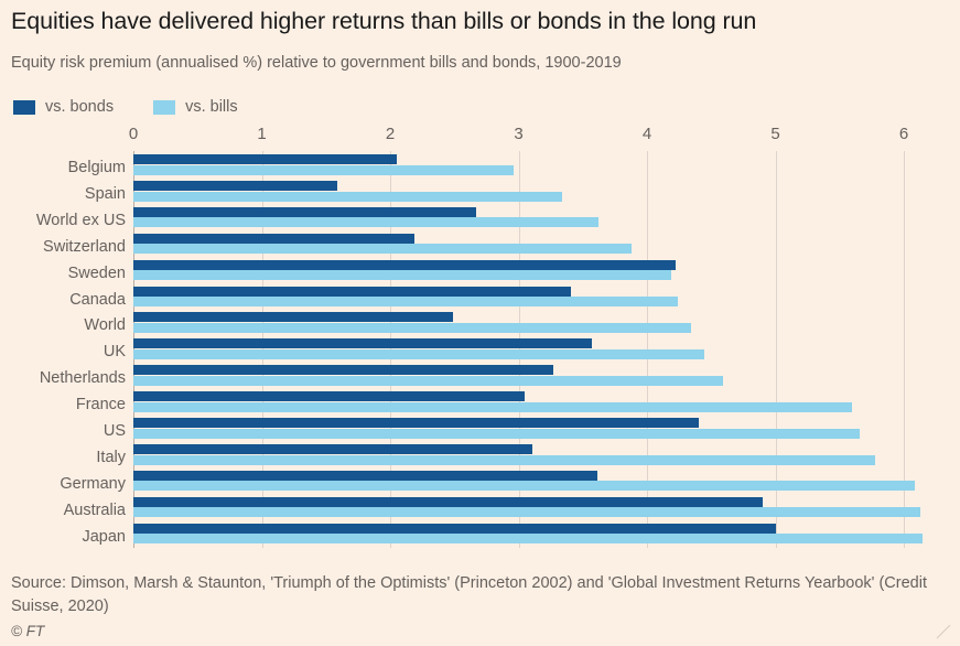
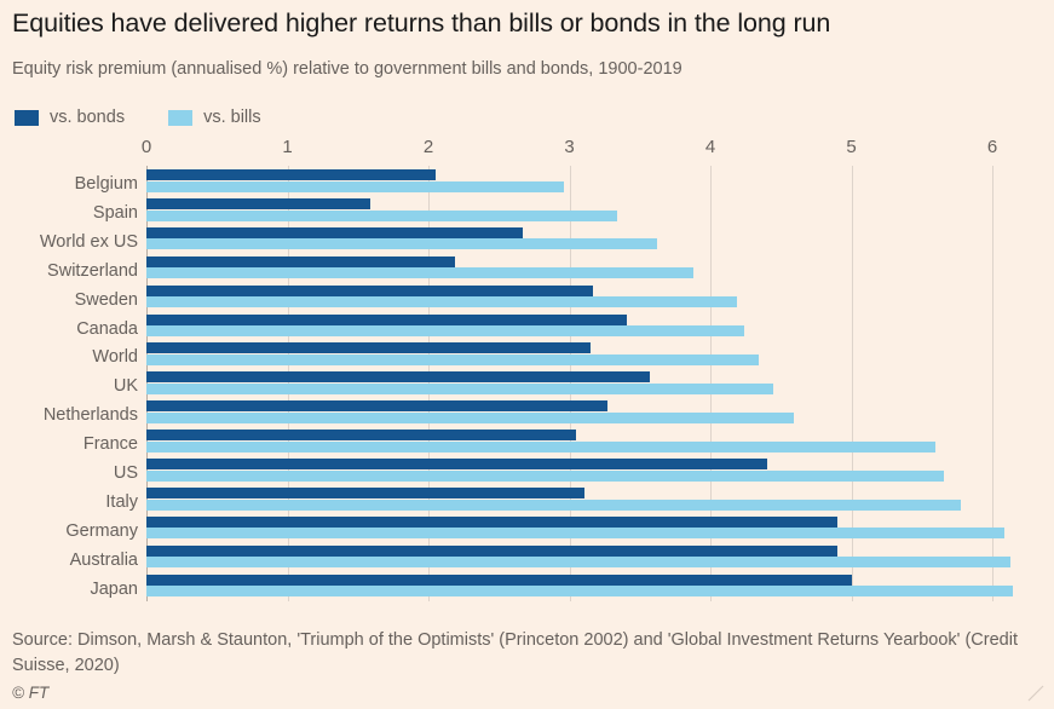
vs. bonds/Sweden: 4.22 -> 3.17
vs. bonds/World: 2.49 -> 3.15
vs. bonds/Germany: 3.61 -> 4.90
